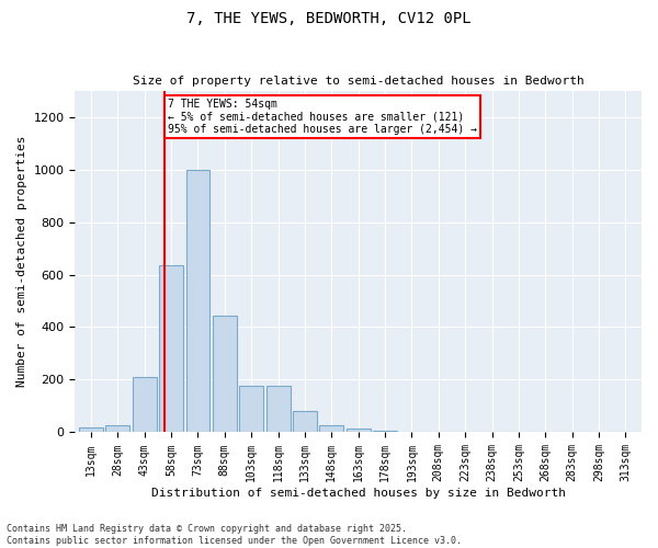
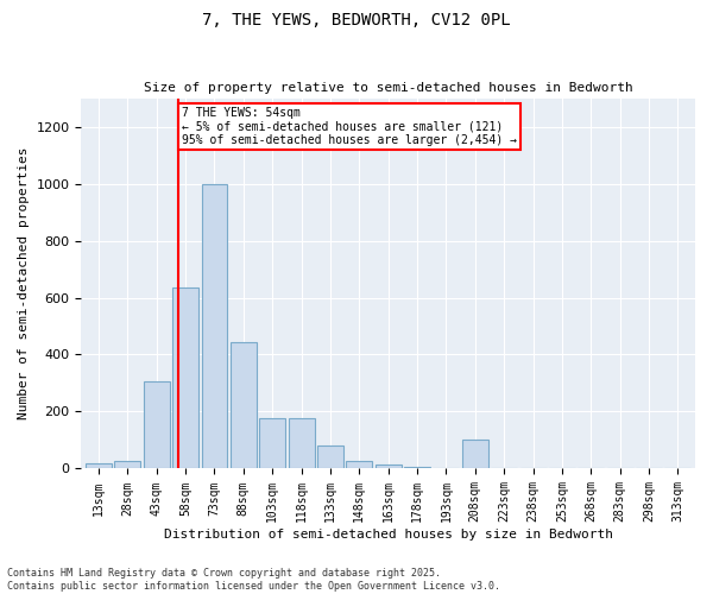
43sqm: 210 -> 305
208sqm: 1 -> 100
